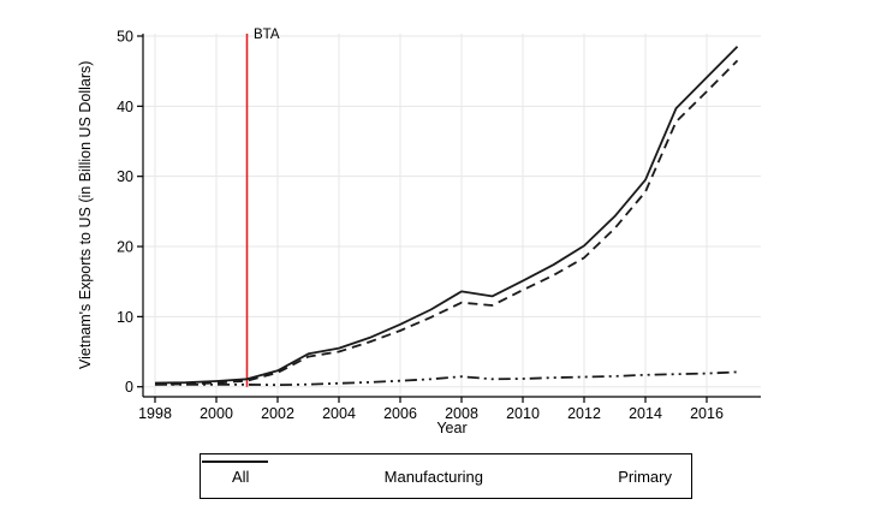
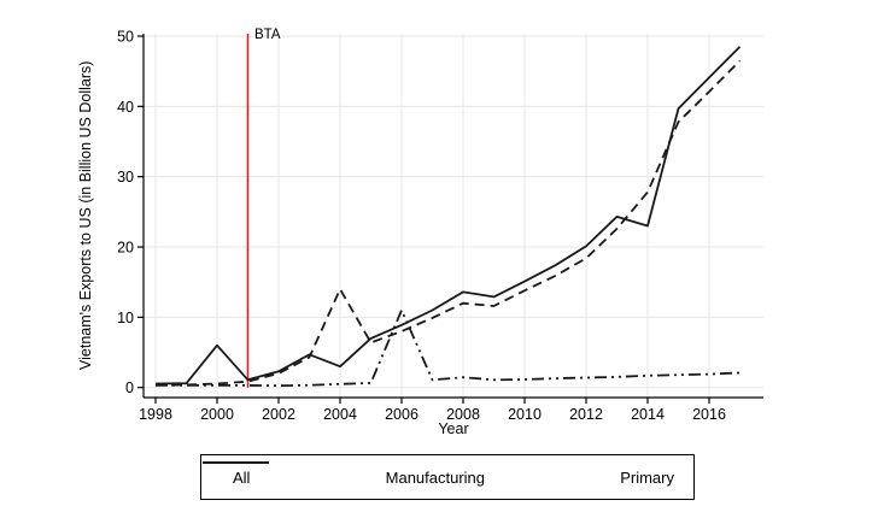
All/2000: 1 -> 6
All/2004: 6 -> 3
Manufacturing/2004: 5 -> 14
Primary/2006: 1 -> 11
All/2014: 30 -> 23
